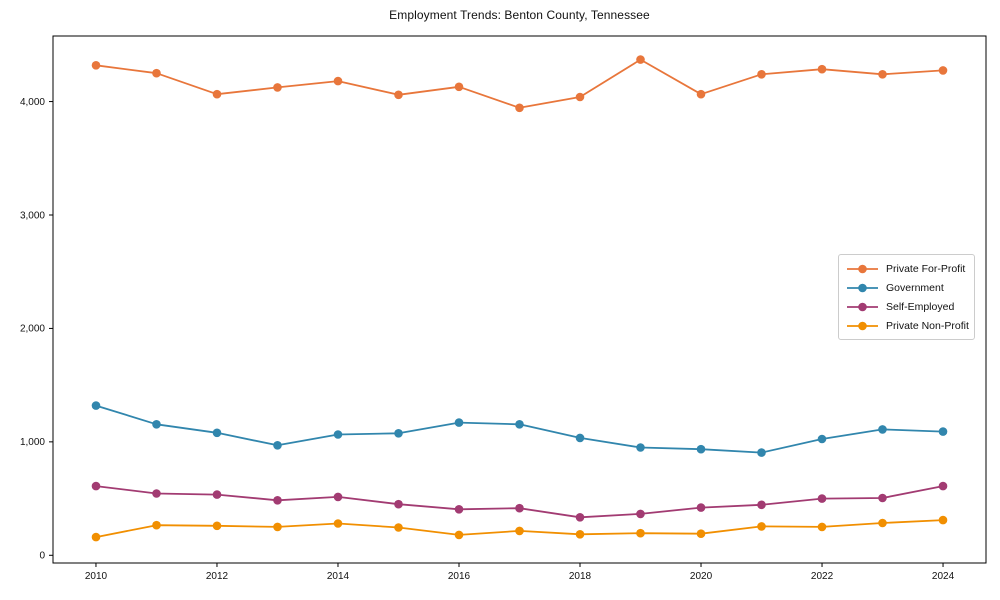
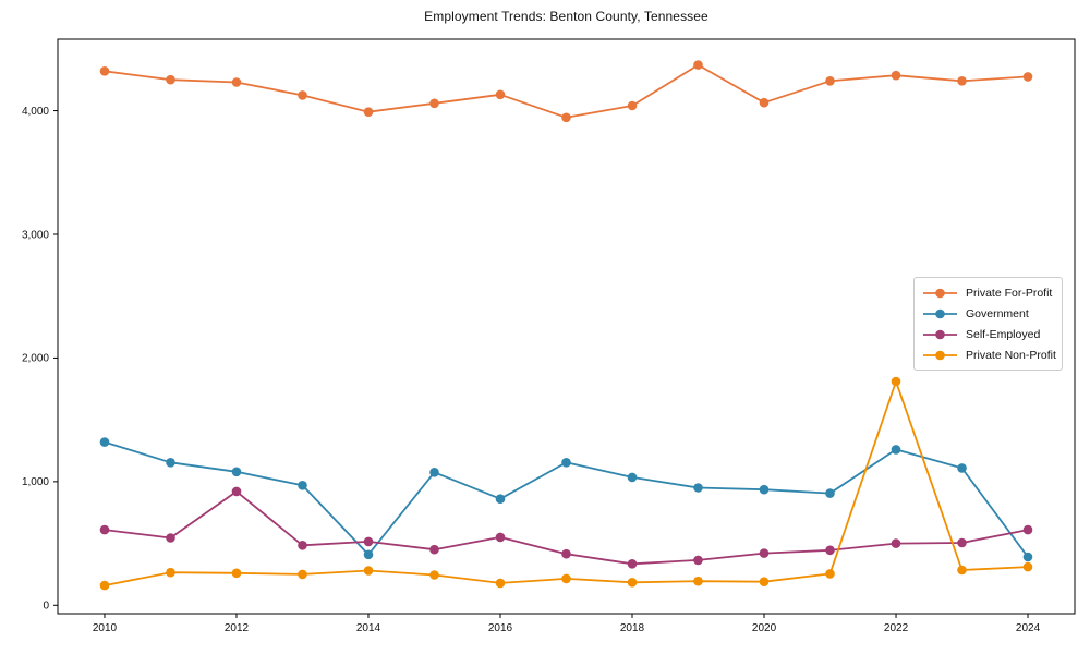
Private For-Profit/2012: 4060 -> 4230
Self-Employed/2012: 540 -> 920
Private For-Profit/2014: 4180 -> 3990
Government/2014: 1060 -> 410
Government/2016: 1170 -> 860
Self-Employed/2016: 400 -> 550
Government/2022: 1020 -> 1260
Private Non-Profit/2022: 250 -> 1810
Government/2024: 1090 -> 390
